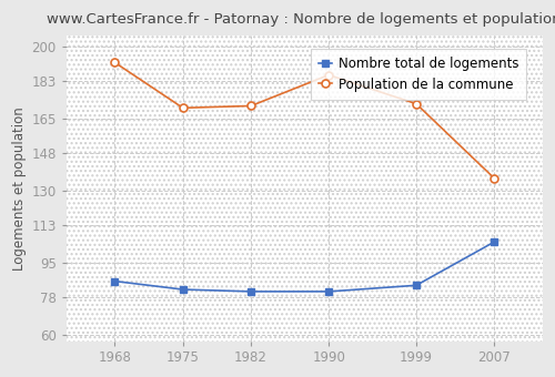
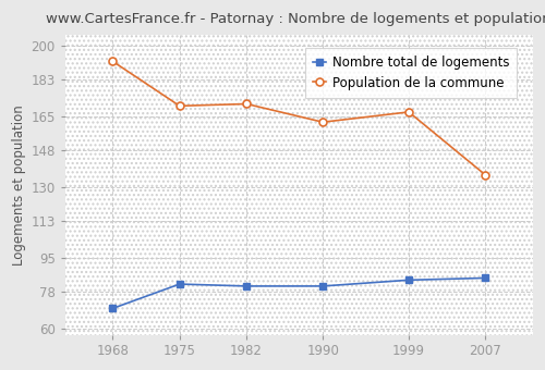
Nombre total de logements/1968: 86 -> 70
Population de la commune/1990: 186 -> 162
Population de la commune/1999: 172 -> 167
Nombre total de logements/2007: 105 -> 85
